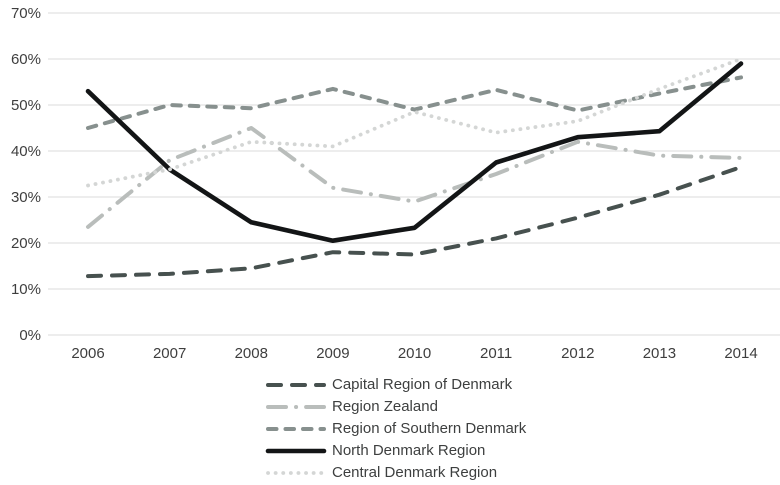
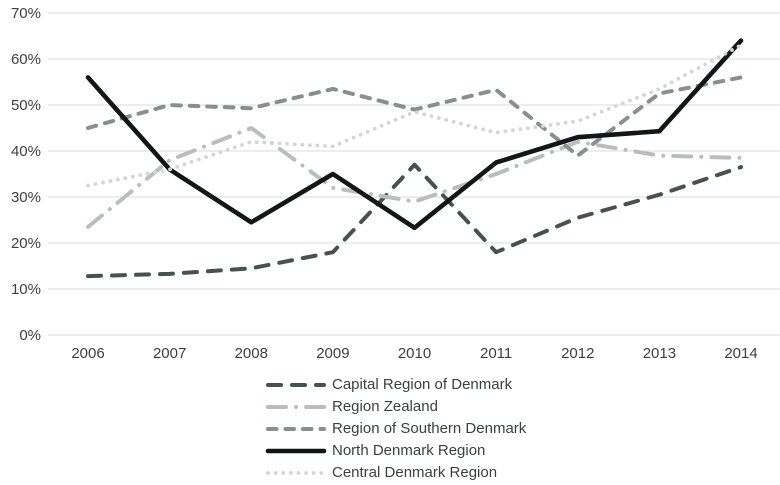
North Denmark Region/2006: 53% -> 56%
North Denmark Region/2009: 20% -> 35%
Capital Region of Denmark/2010: 18% -> 37%
Capital Region of Denmark/2011: 21% -> 18%
Region of Southern Denmark/2012: 49% -> 39%
North Denmark Region/2014: 59% -> 64%
Central Denmark Region/2014: 60% -> 63%
